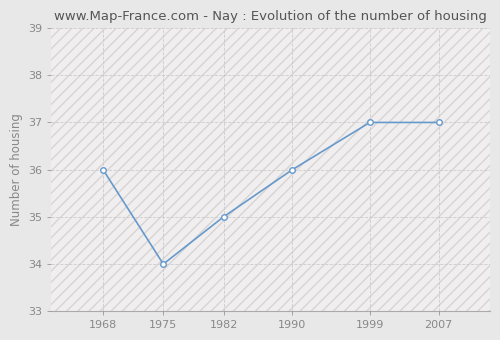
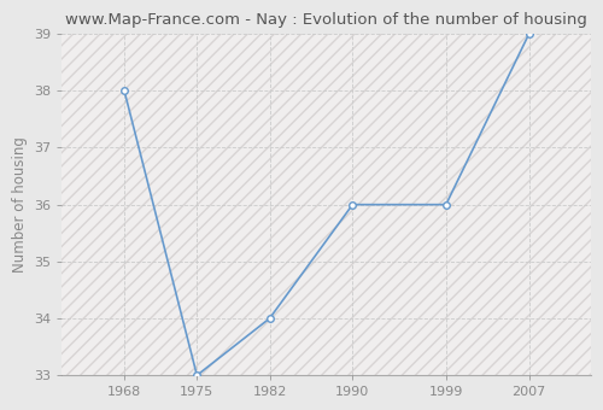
1968: 36 -> 38
1975: 34 -> 33
1982: 35 -> 34
1999: 37 -> 36
2007: 37 -> 39
